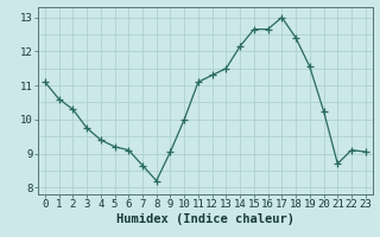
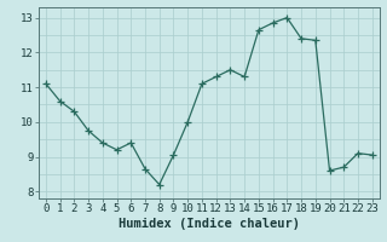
6: 9.10 -> 9.40
14: 12.15 -> 11.30
16: 12.65 -> 12.85
19: 11.55 -> 12.35
20: 10.25 -> 8.60
